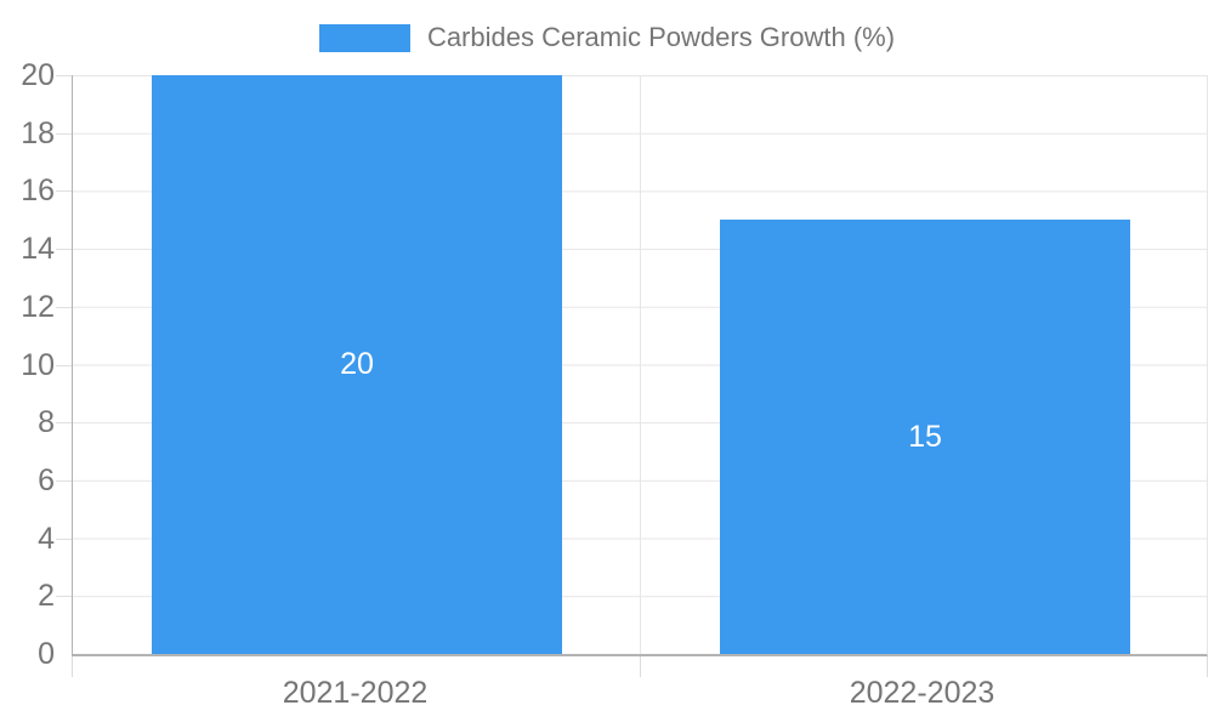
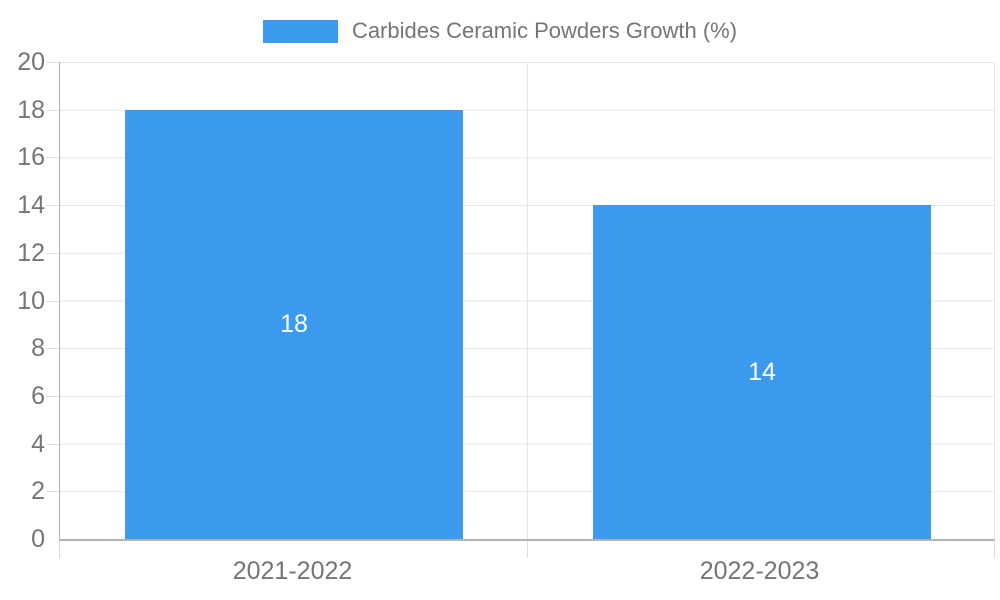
2021-2022: 20 -> 18
2022-2023: 15 -> 14
